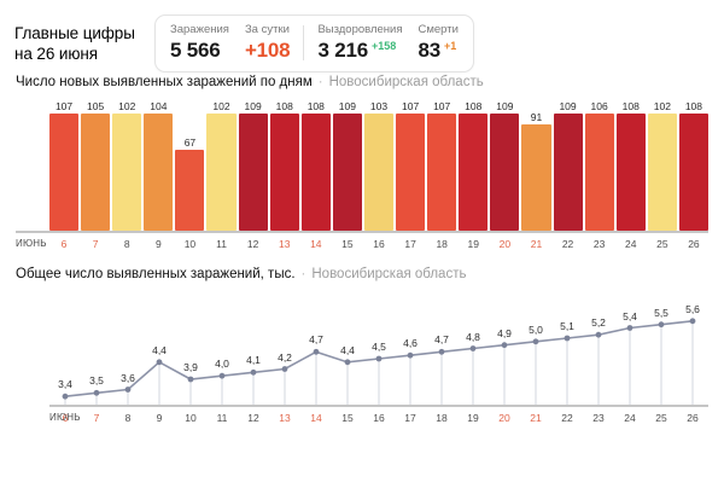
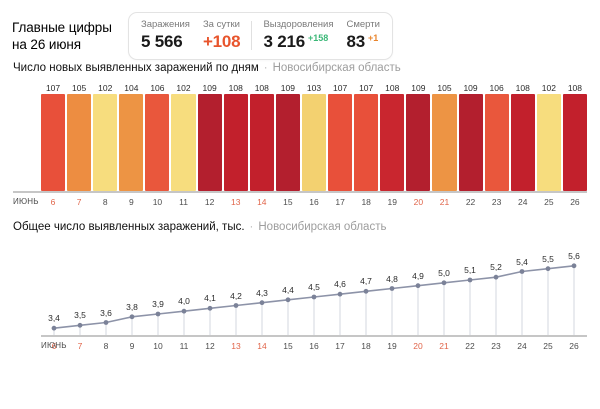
Число новых выявленных заражений по дням/10: 67 -> 106
Число новых выявленных заражений по дням/21: 91 -> 105
Общее число выявленных заражений, тыс./9: 4,4 -> 3,8
Общее число выявленных заражений, тыс./14: 4,7 -> 4,3
